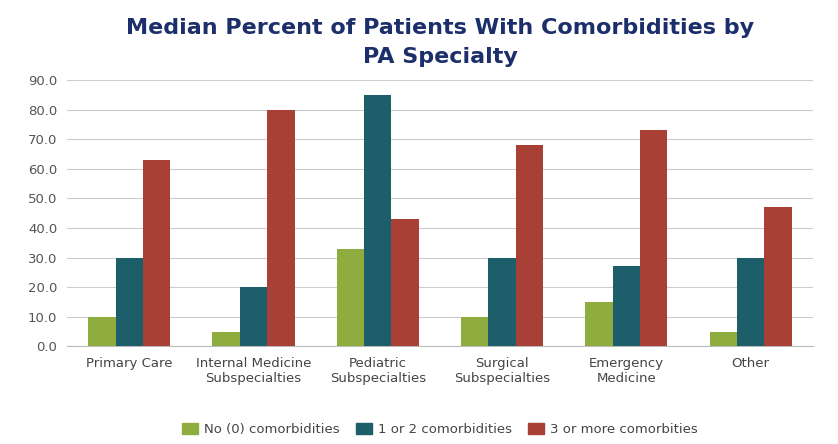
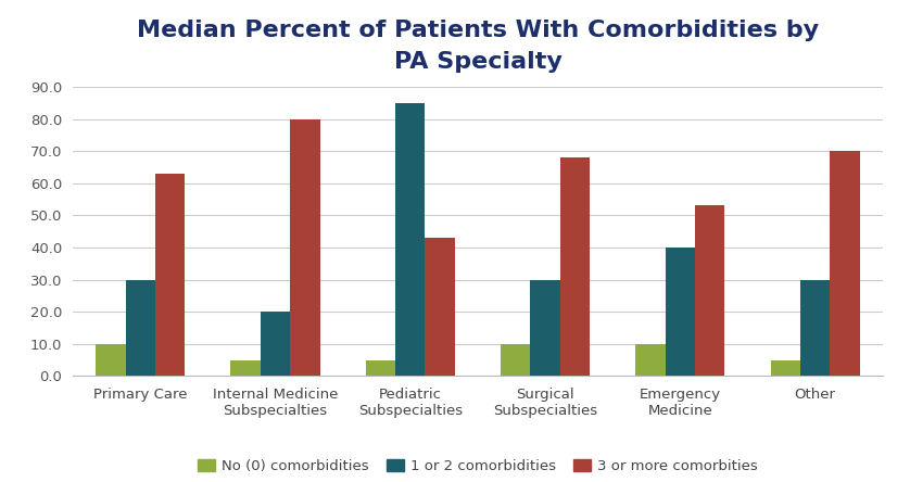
No (0) comorbidities/Pediatric Subspecialties: 33 -> 5
No (0) comorbidities/Emergency Medicine: 15 -> 10
1 or 2 comorbidities/Emergency Medicine: 27 -> 40
3 or more comorbities/Emergency Medicine: 73 -> 53
3 or more comorbities/Other: 47 -> 70
